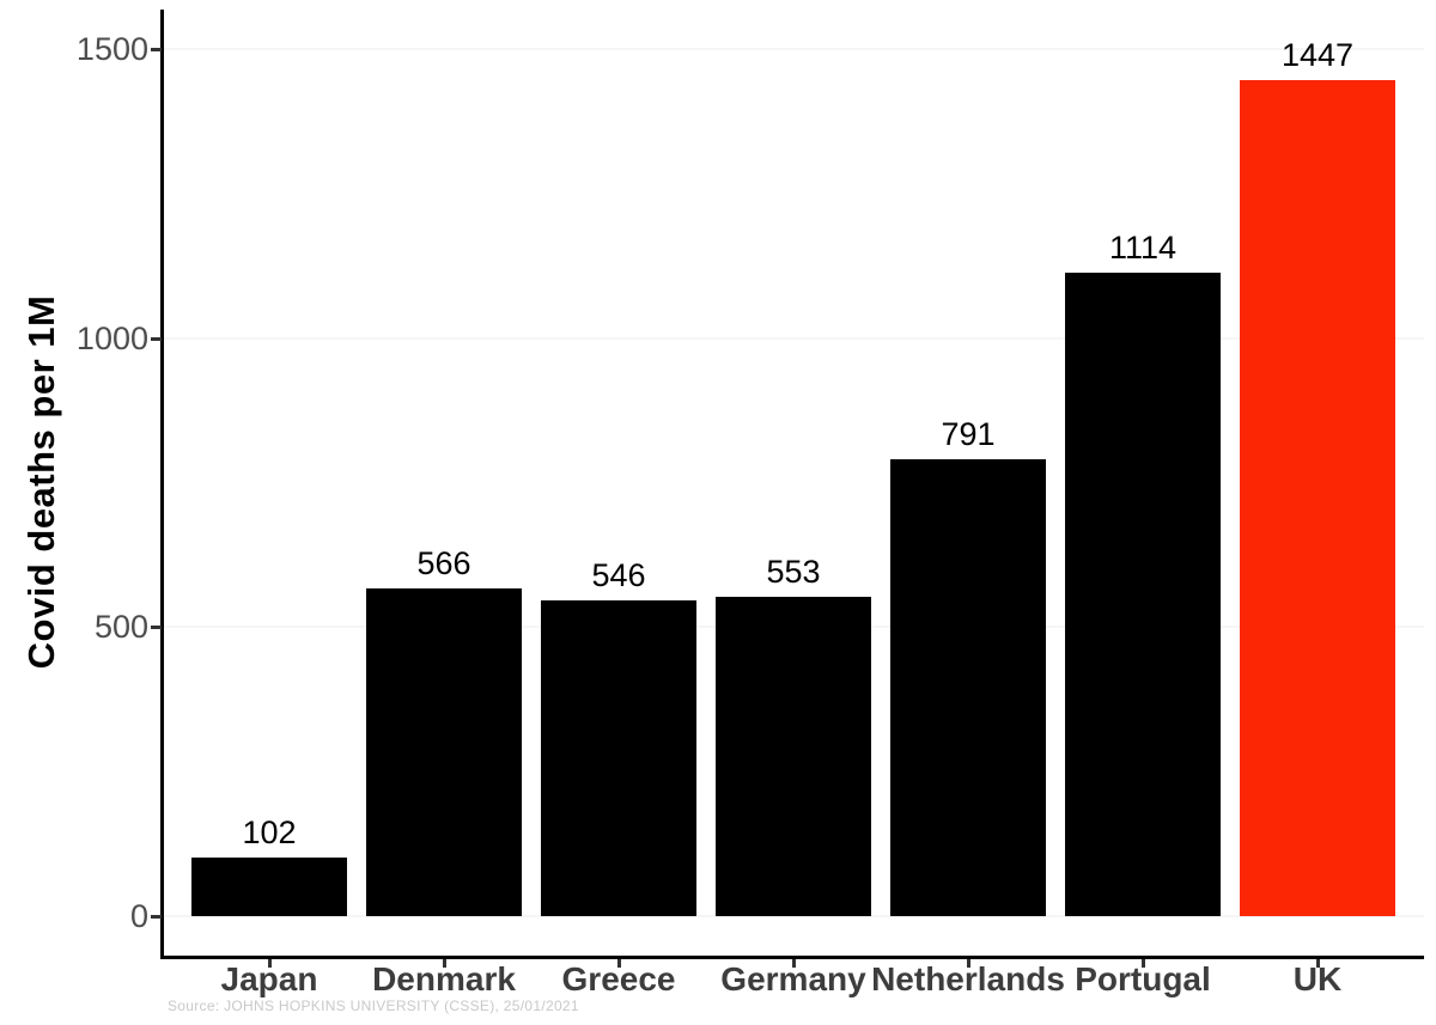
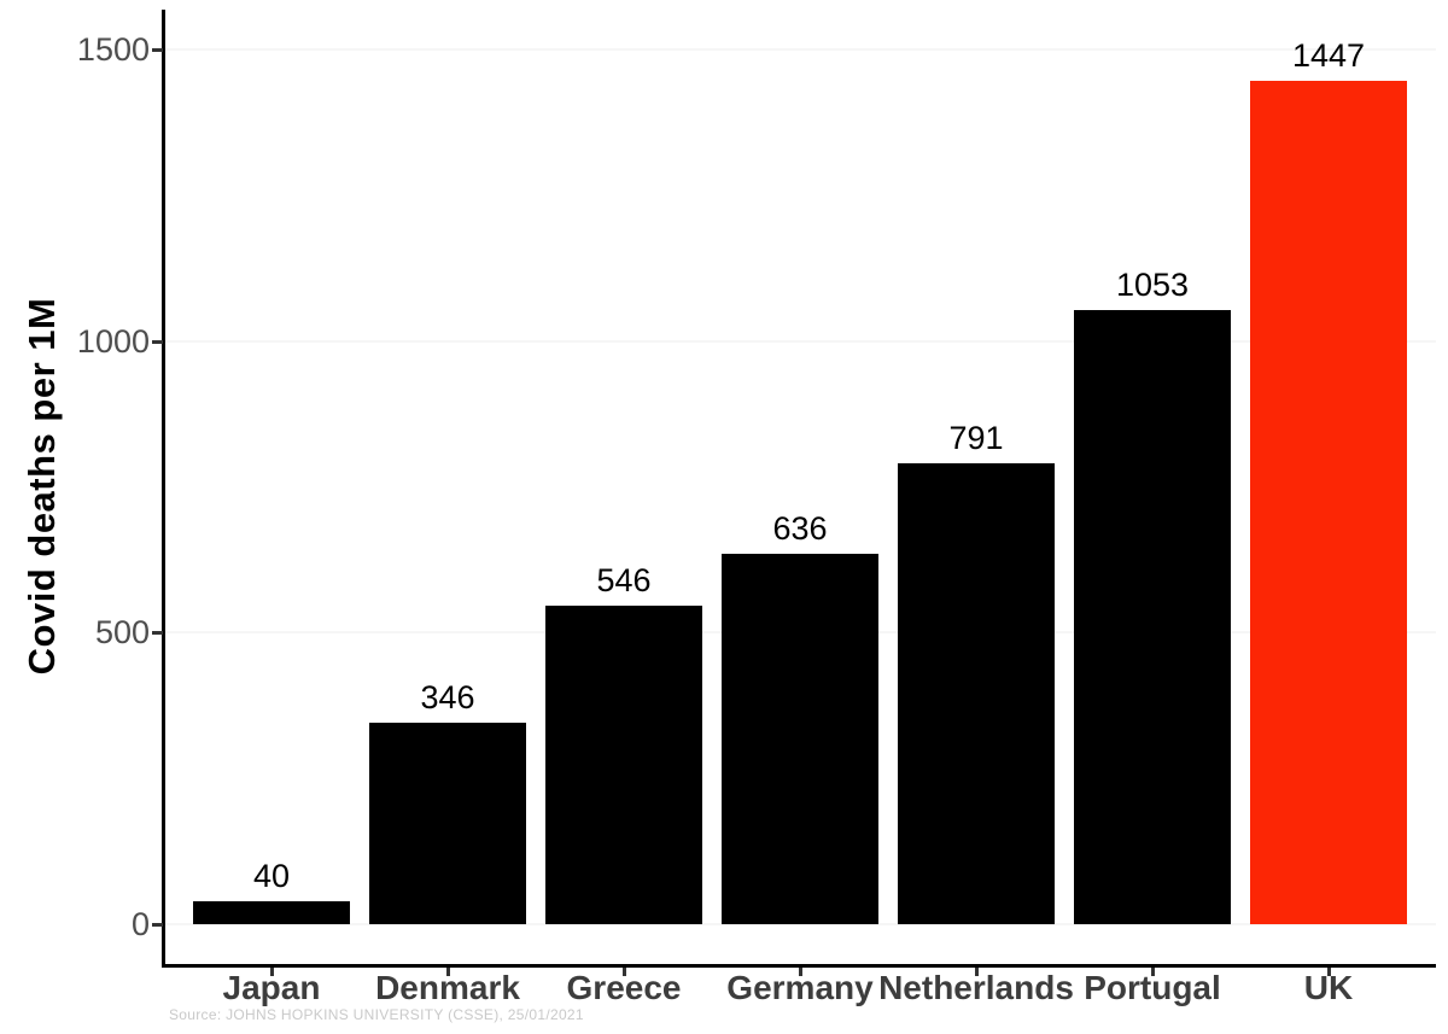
Japan: 102 -> 40
Denmark: 566 -> 346
Germany: 553 -> 636
Portugal: 1114 -> 1053
